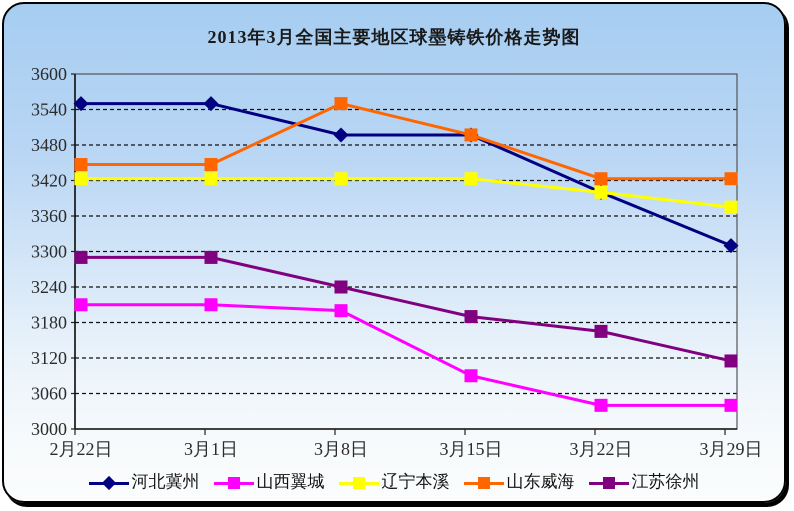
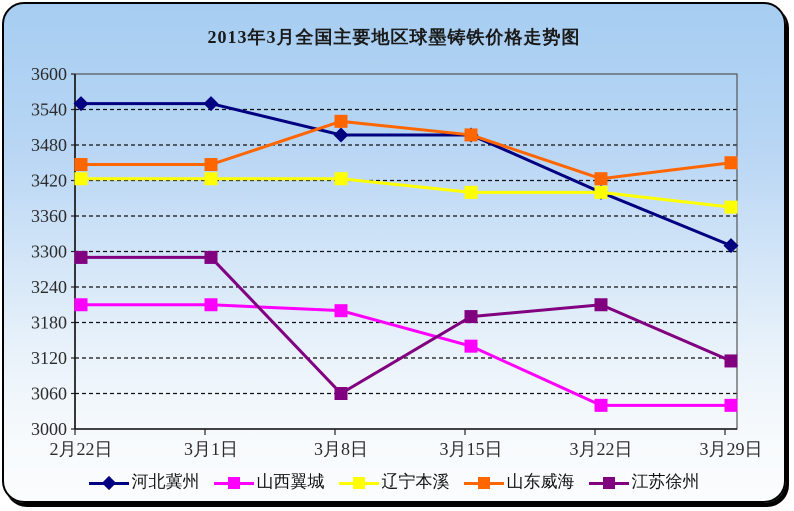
山东威海/3月8日: 3550 -> 3520
江苏徐州/3月8日: 3240 -> 3060
山西翼城/3月15日: 3090 -> 3140
辽宁本溪/3月15日: 3420 -> 3400
江苏徐州/3月22日: 3160 -> 3210
山东威海/3月29日: 3420 -> 3450
